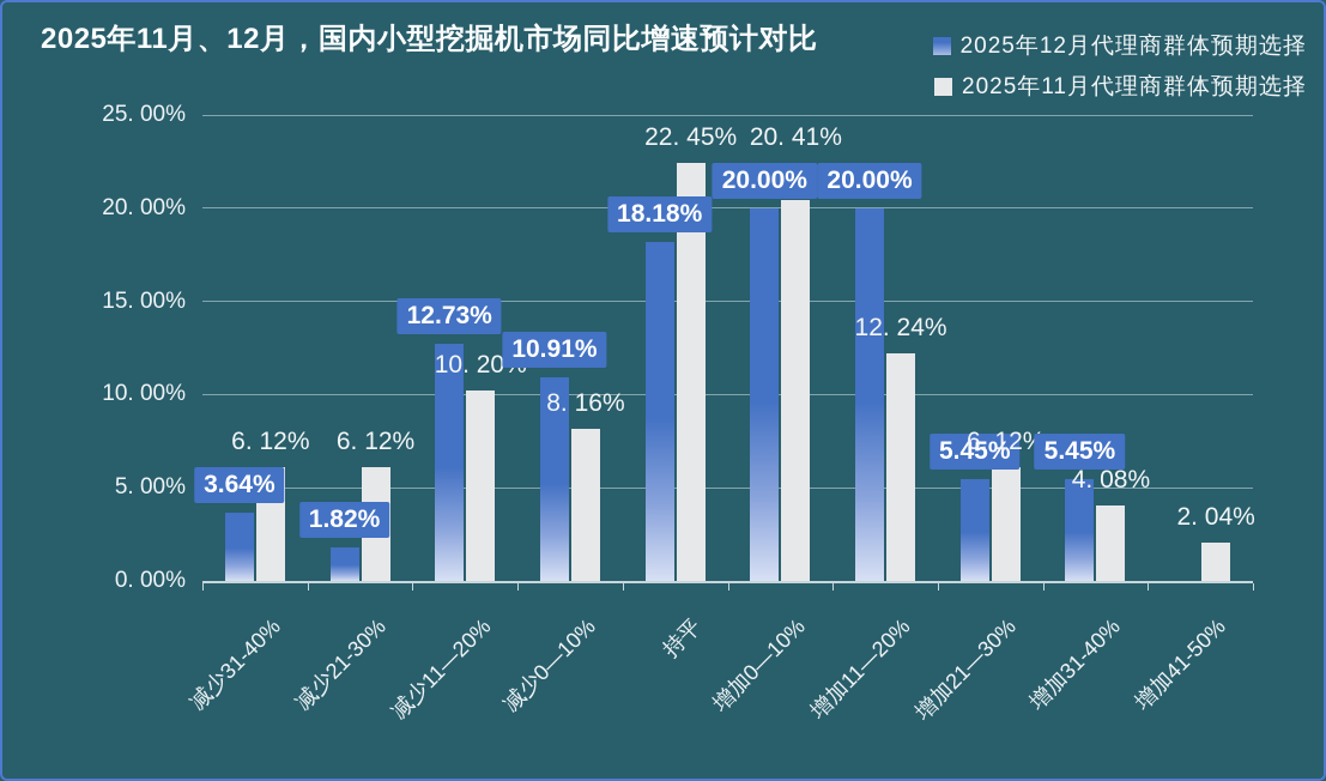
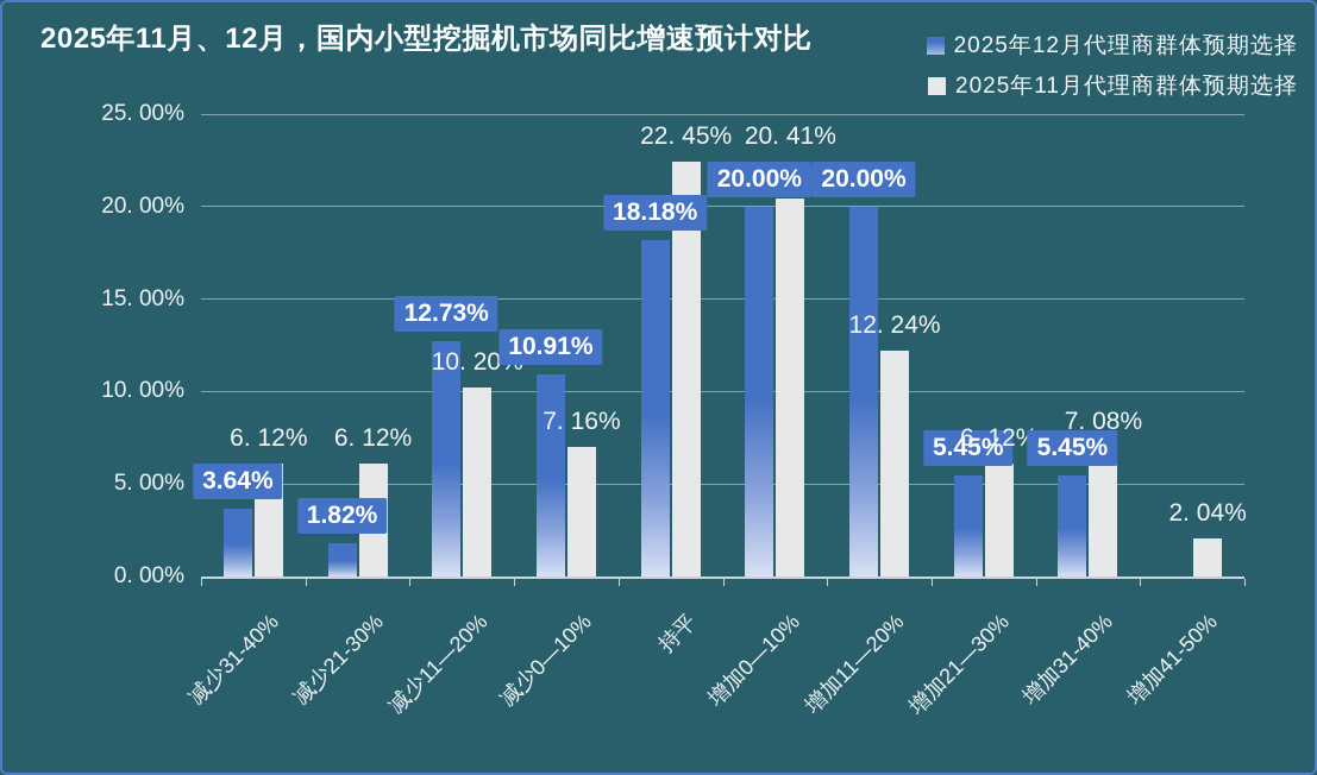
2025年11月代理商群体预期选择/减少0—10%: 8 -> 7
2025年11月代理商群体预期选择/增加31-40%: 4 -> 7
